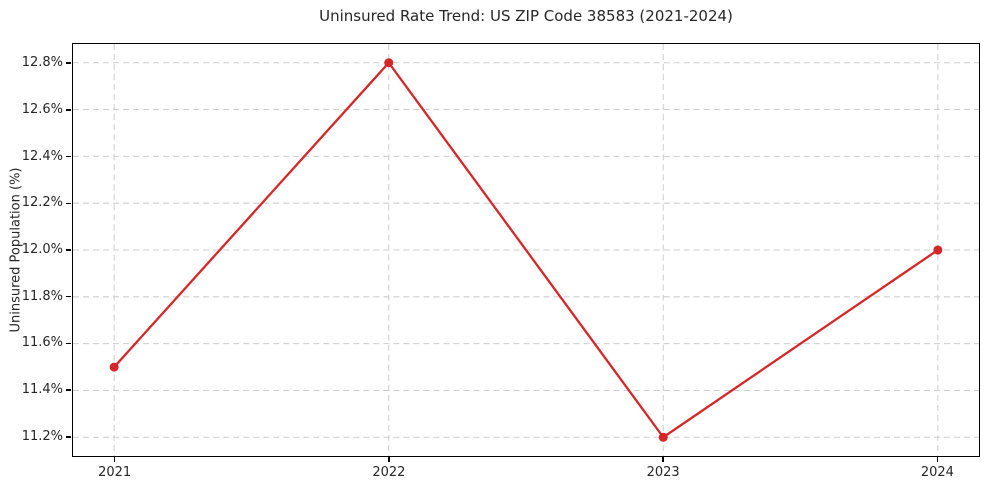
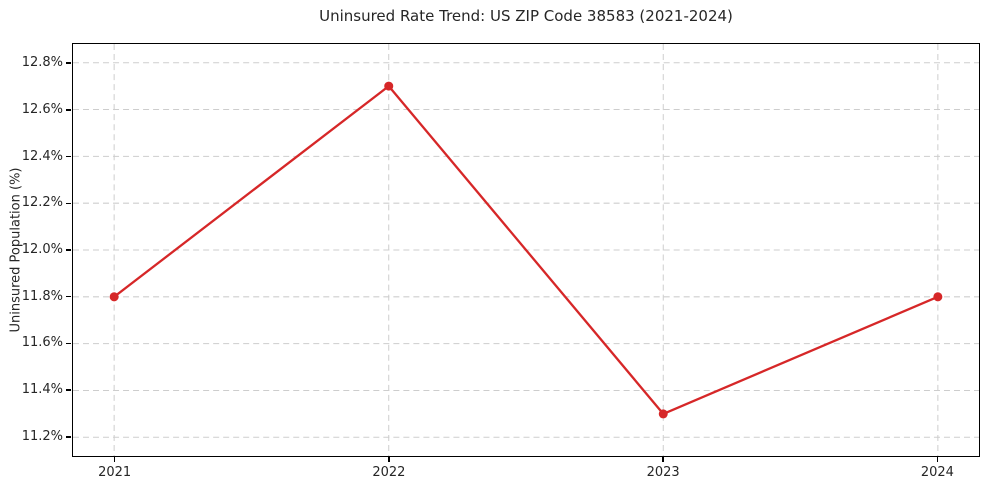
2021: 11.5% -> 11.8%
2022: 12.8% -> 12.7%
2023: 11.2% -> 11.3%
2024: 12.0% -> 11.8%
